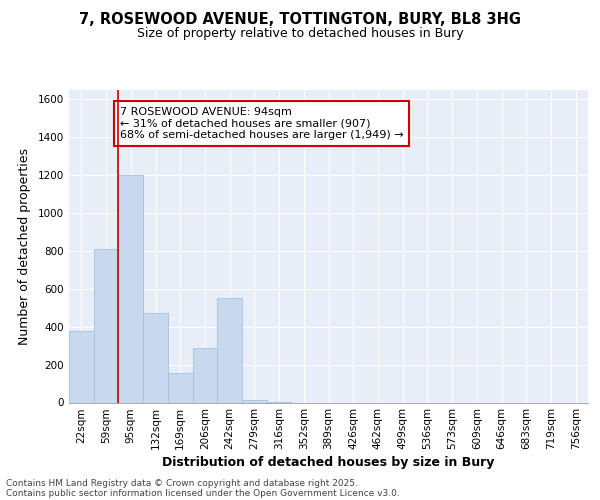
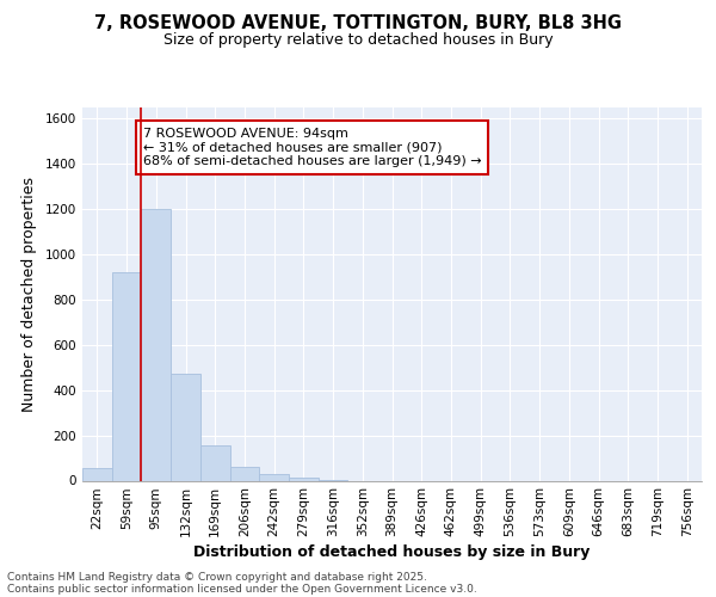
22sqm: 380 -> 60
59sqm: 810 -> 920
206sqm: 290 -> 60
242sqm: 550 -> 30
